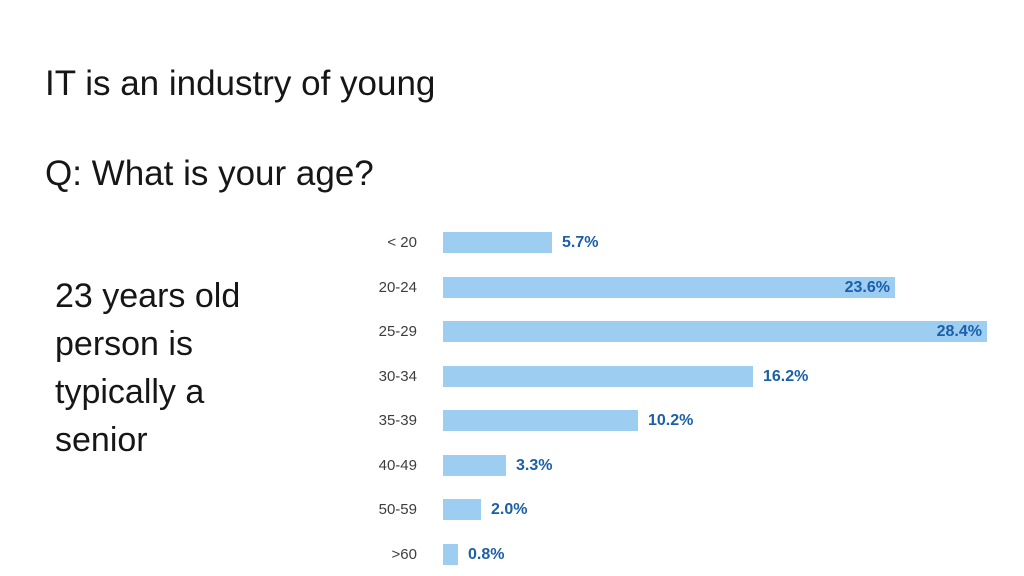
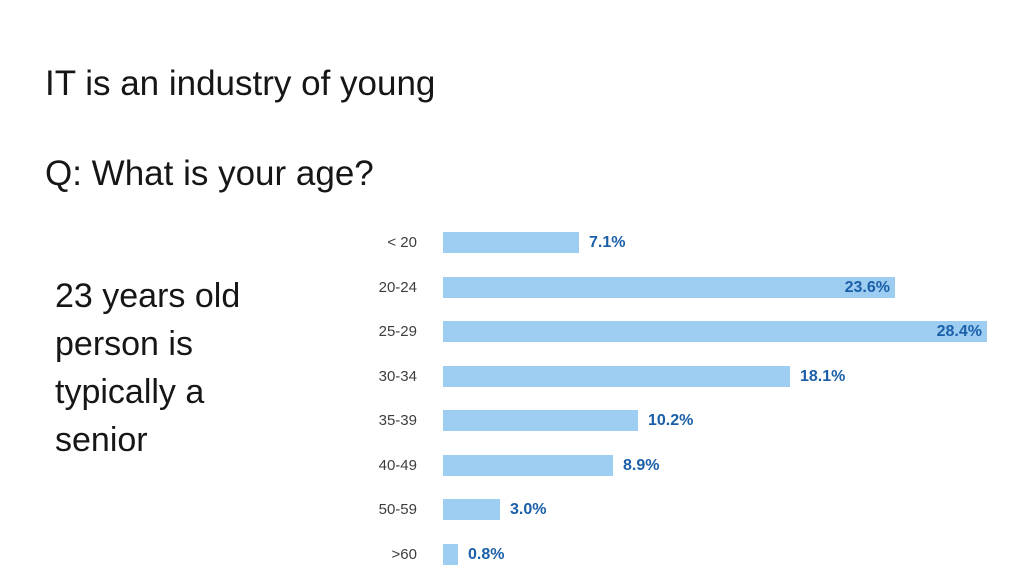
< 20: 5.7% -> 7.1%
30-34: 16.2% -> 18.1%
40-49: 3.3% -> 8.9%
50-59: 2.0% -> 3.0%
